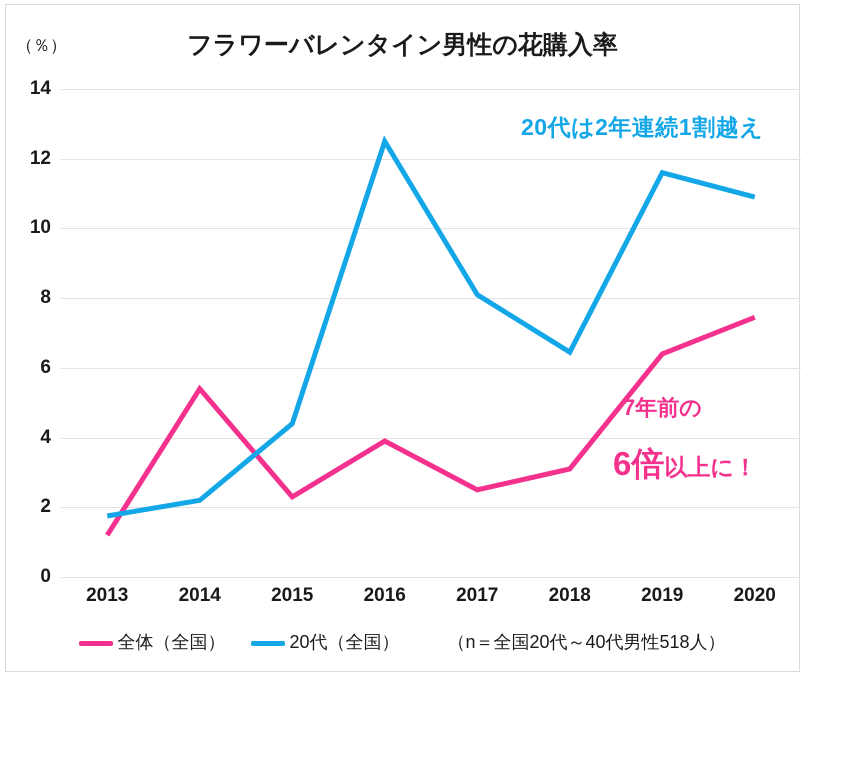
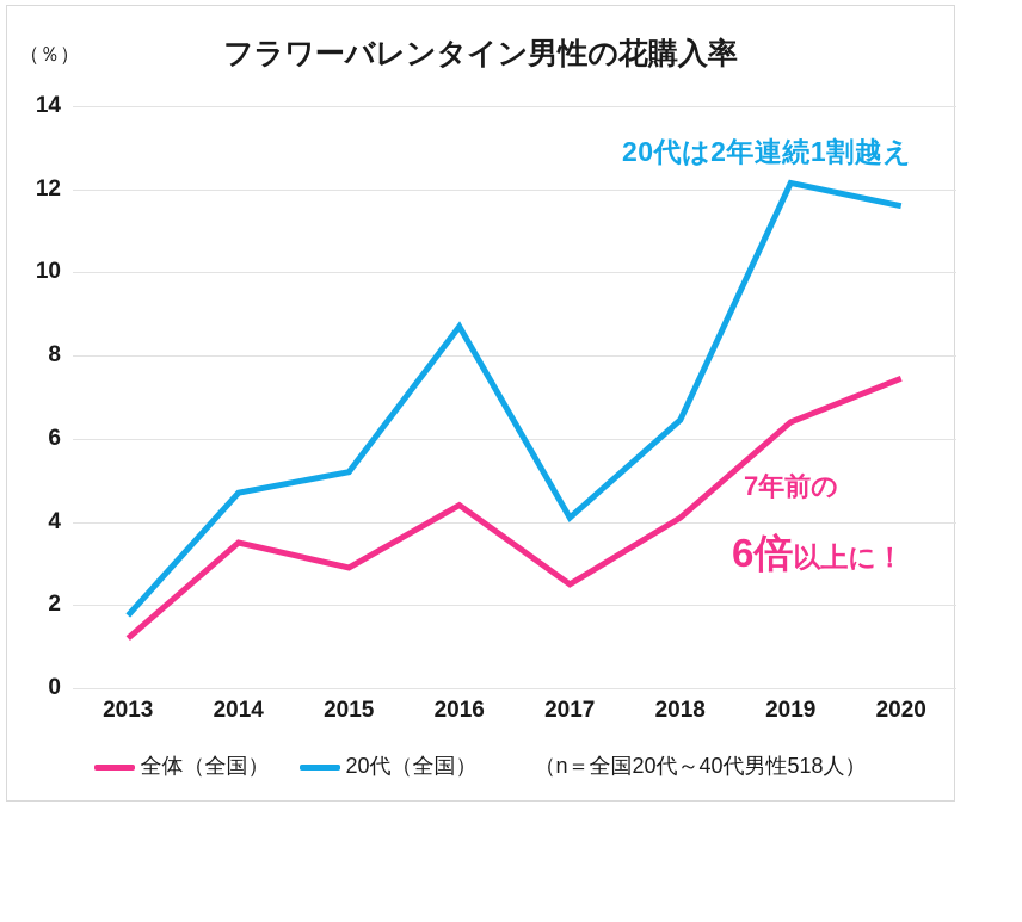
全体（全国）/2014: 5.4 -> 3.5
20代（全国）/2014: 2.2 -> 4.7
全体（全国）/2015: 2.3 -> 2.9
20代（全国）/2015: 4.4 -> 5.2
全体（全国）/2016: 3.9 -> 4.4
20代（全国）/2016: 12.5 -> 8.7
20代（全国）/2017: 8.1 -> 4.1
全体（全国）/2018: 3.1 -> 4.1
20代（全国）/2019: 11.6 -> 12.2
20代（全国）/2020: 10.9 -> 11.6
